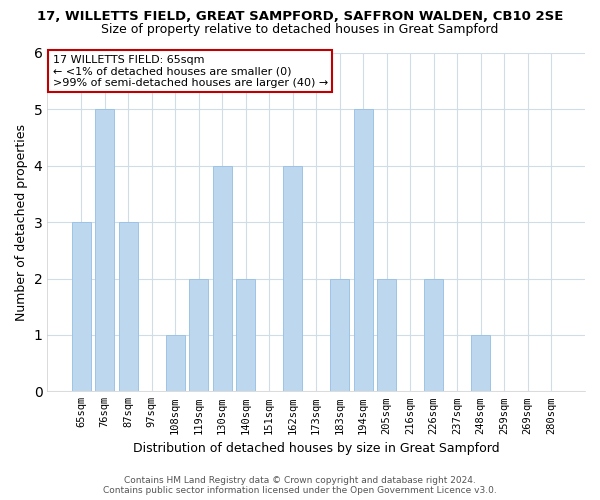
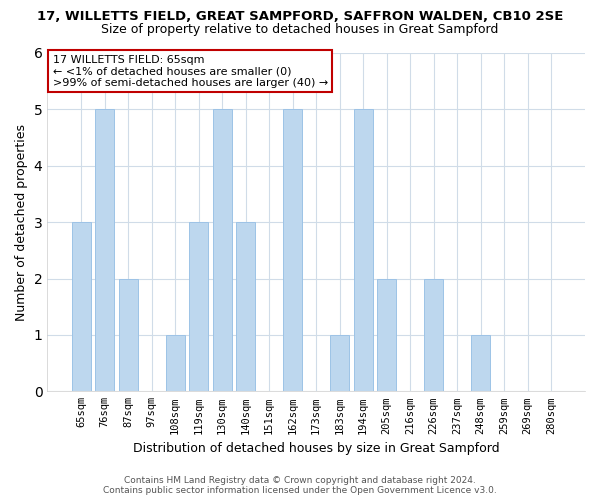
87sqm: 3 -> 2
119sqm: 2 -> 3
130sqm: 4 -> 5
140sqm: 2 -> 3
162sqm: 4 -> 5
183sqm: 2 -> 1
